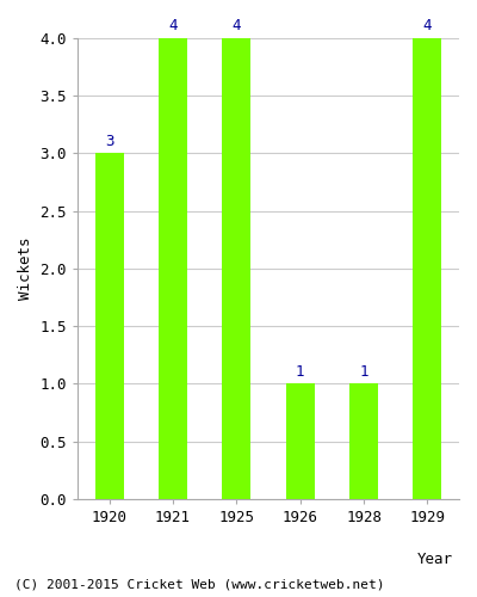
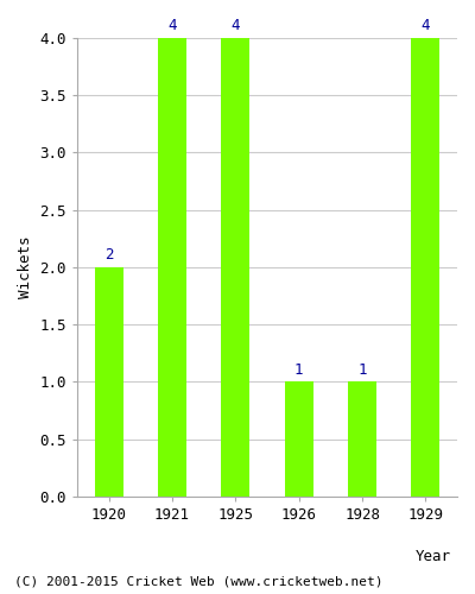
1920: 3 -> 2
